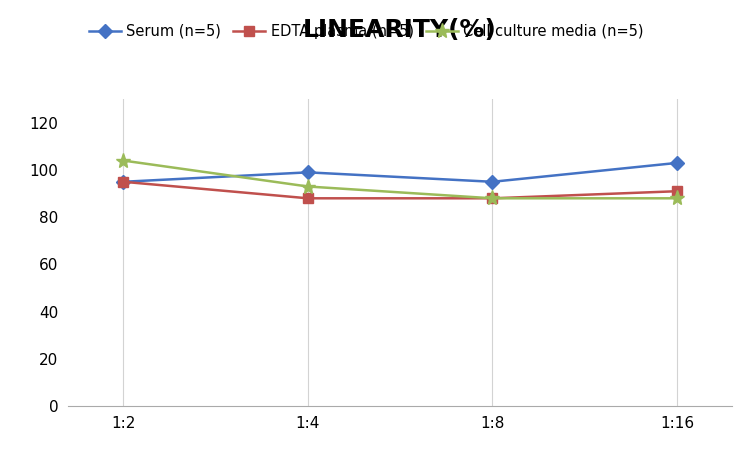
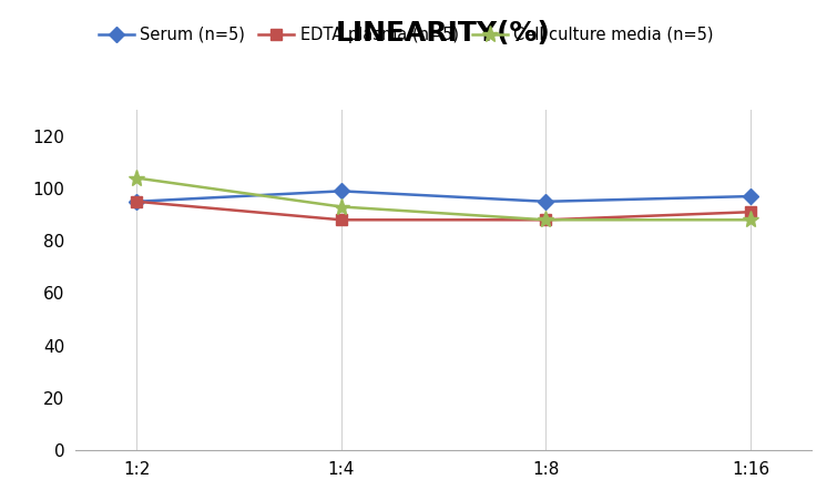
Serum (n=5)/1:16: 103 -> 97
